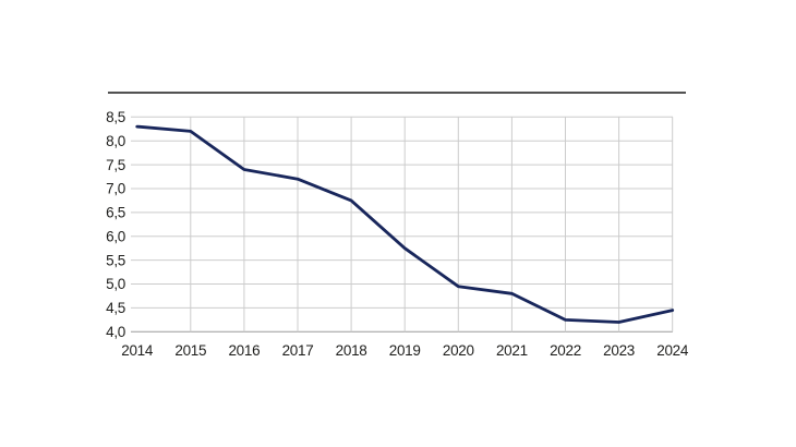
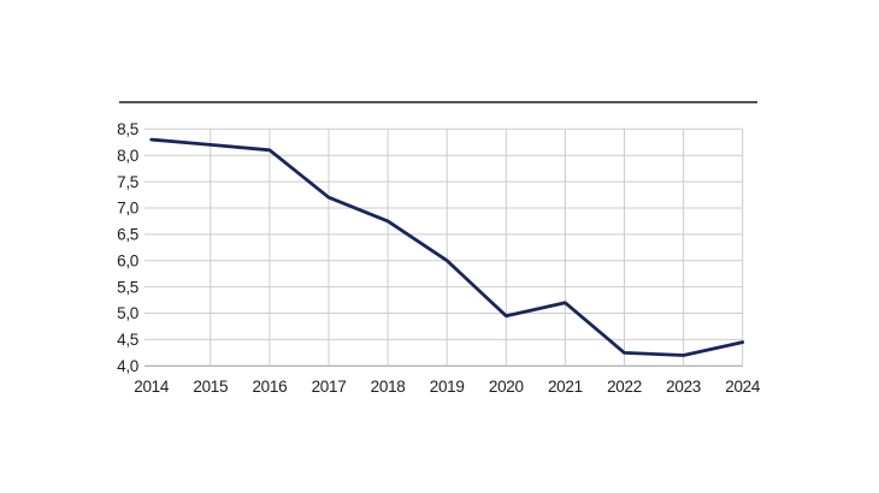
2016: 7,4 -> 8,1
2019: 5,8 -> 6,0
2021: 4,8 -> 5,2
